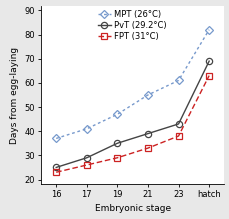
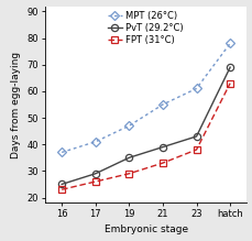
MPT (26°C)/hatch: 82 -> 78
